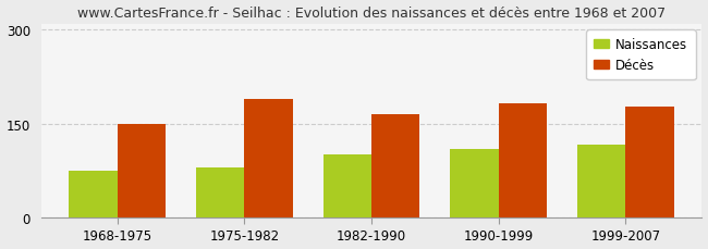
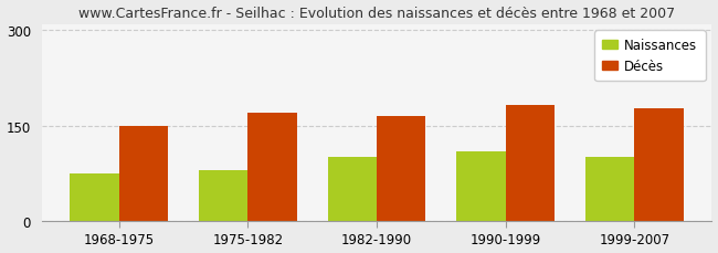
Décès/1975-1982: 190 -> 170
Naissances/1999-2007: 116 -> 100
